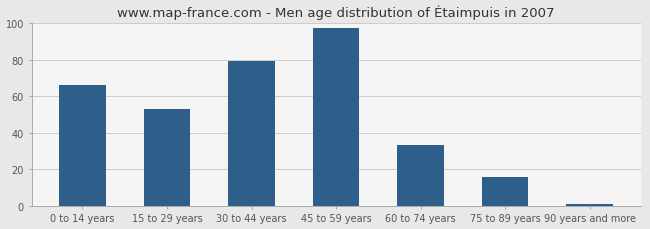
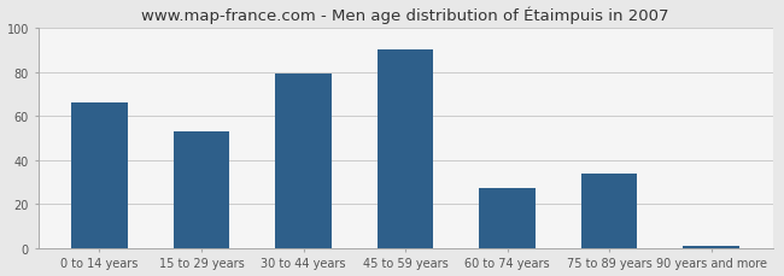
45 to 59 years: 97 -> 90
60 to 74 years: 33 -> 27
75 to 89 years: 16 -> 34
